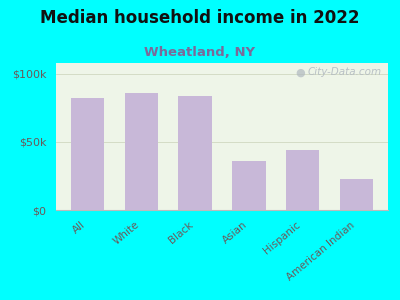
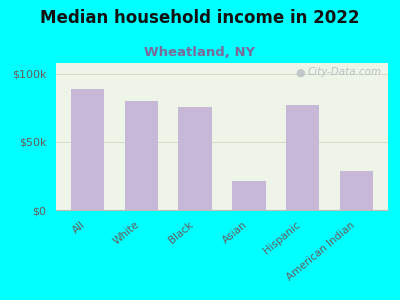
All: $82k -> $89k
White: $86k -> $80k
Black: $84k -> $76k
Asian: $36k -> $21k
Hispanic: $44k -> $77k
American Indian: $23k -> $29k
